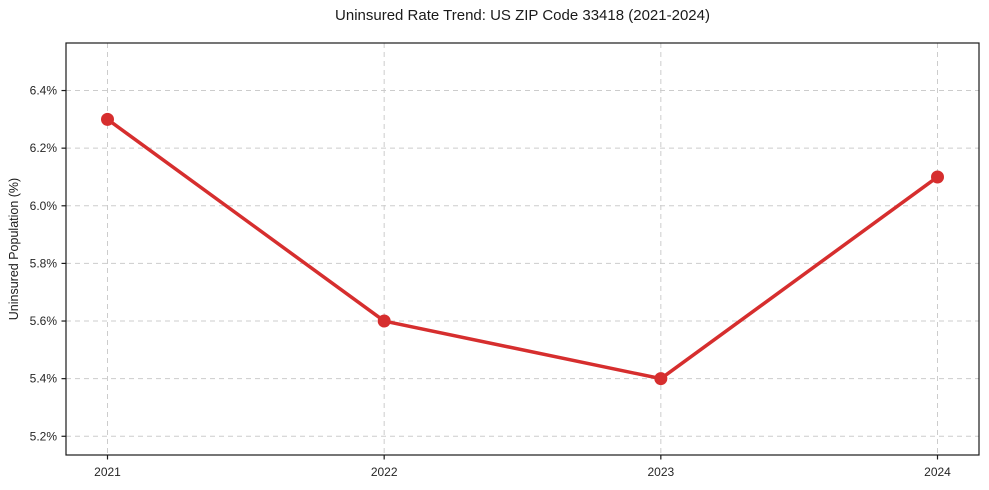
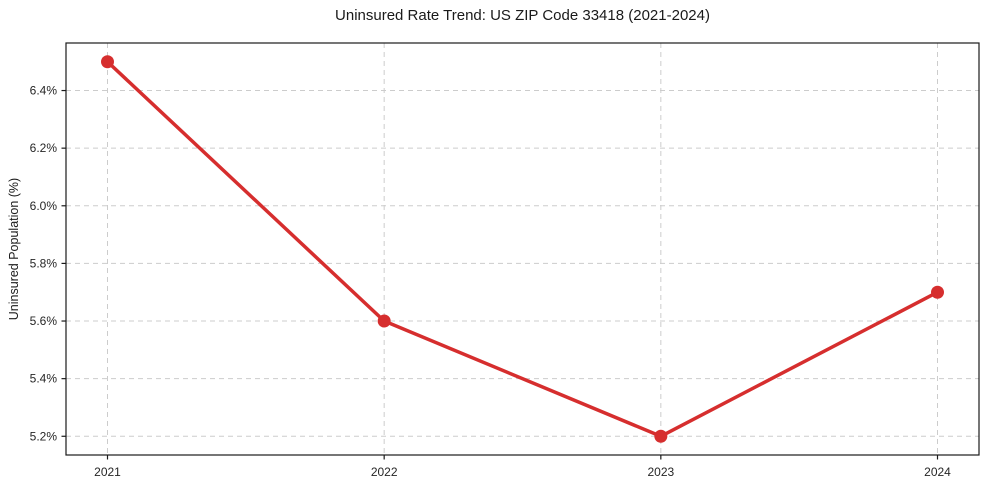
2021: 6.3% -> 6.5%
2023: 5.4% -> 5.2%
2024: 6.1% -> 5.7%
